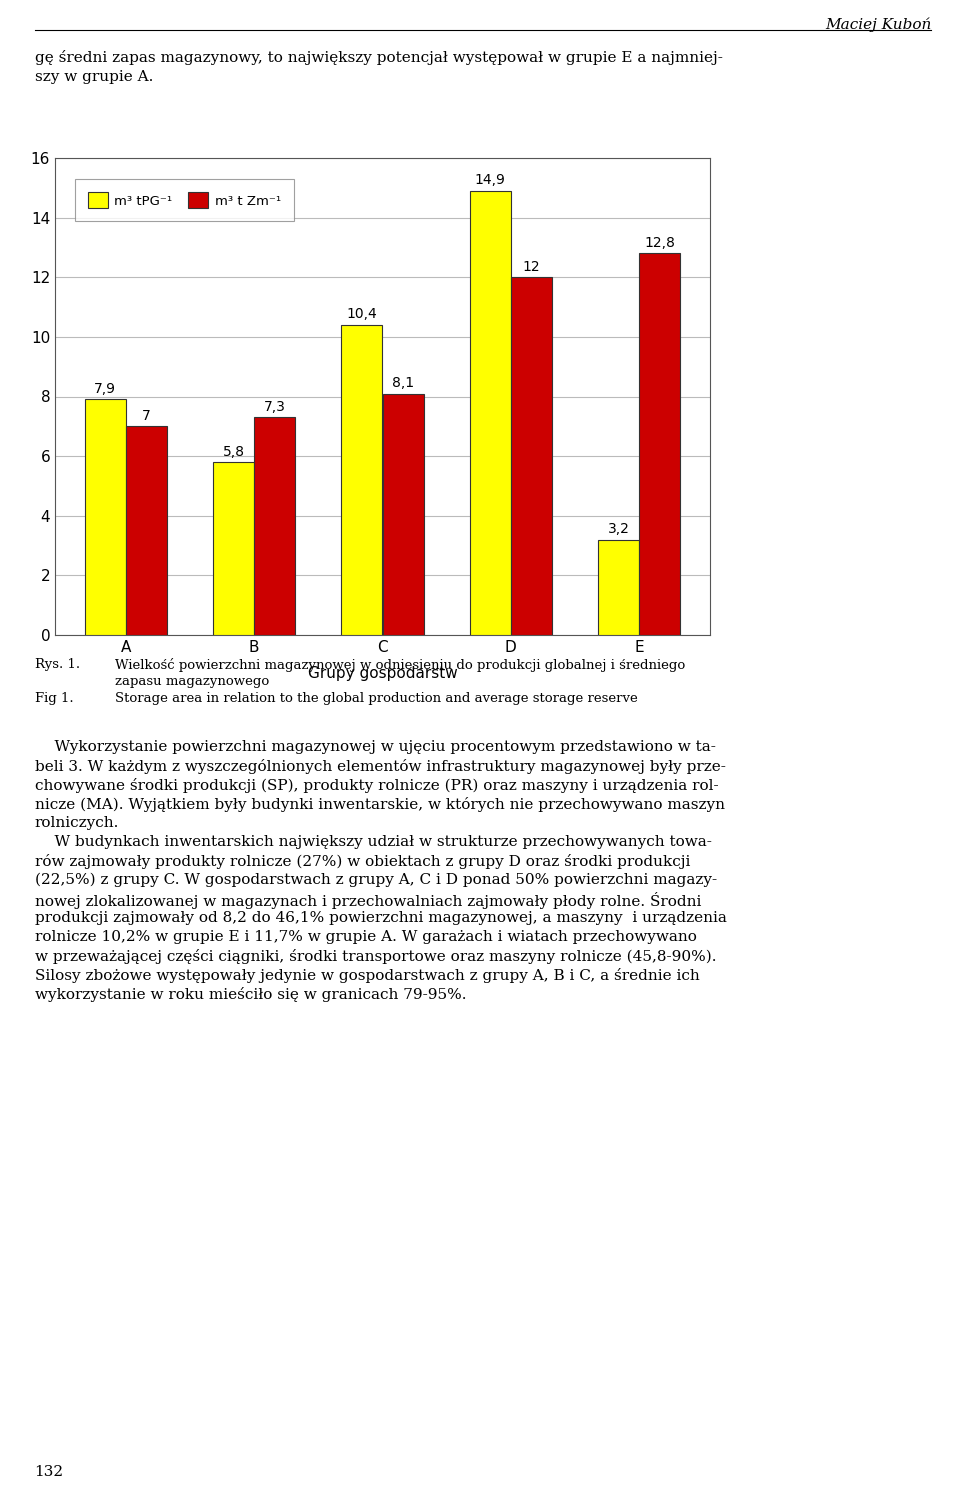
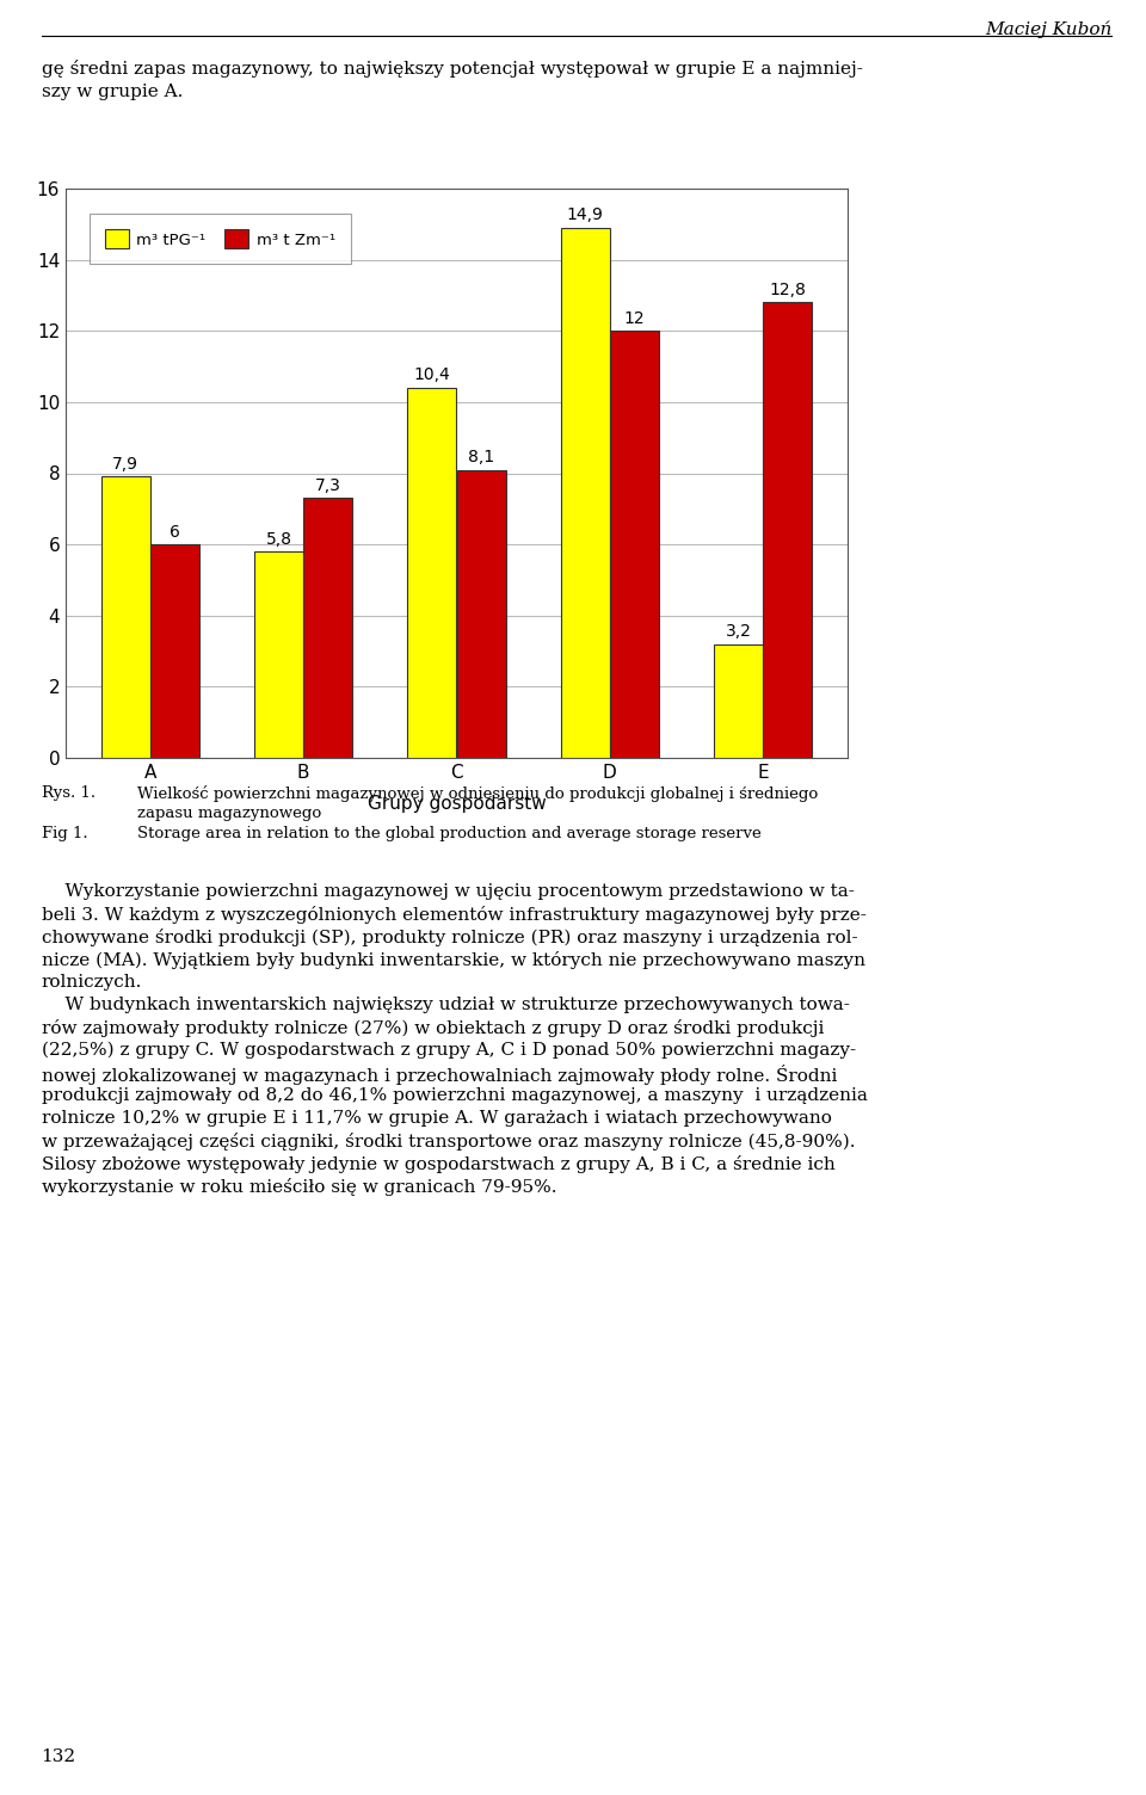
m³ t Zm⁻¹/A: 7 -> 6
